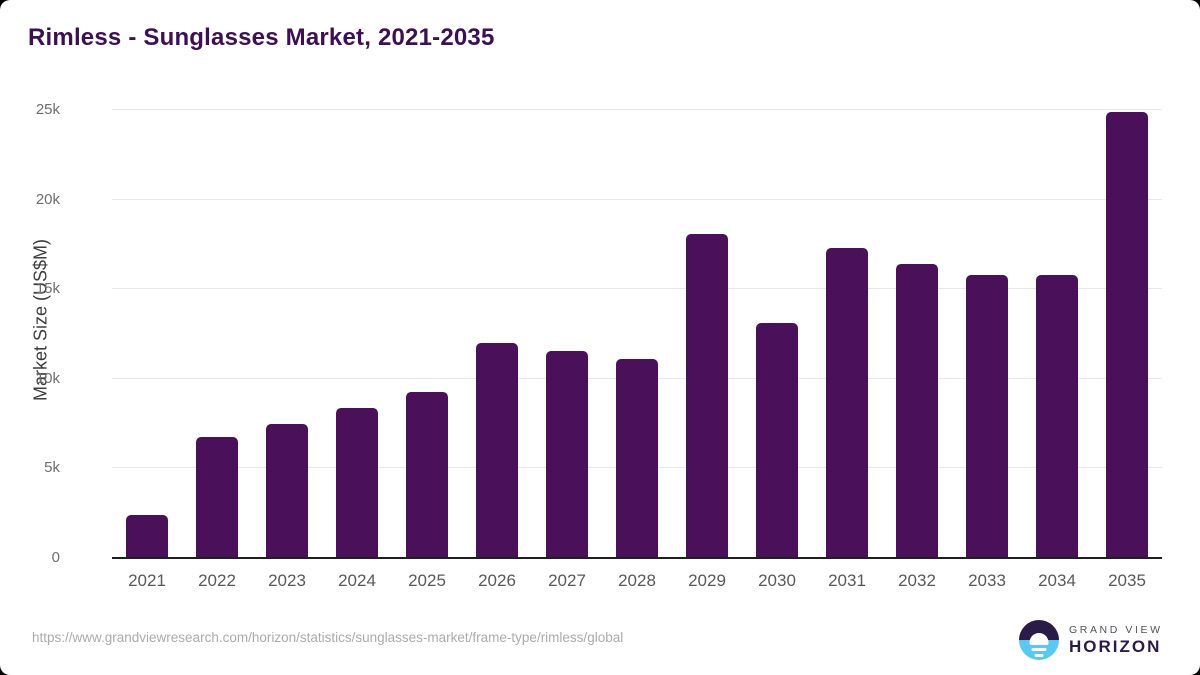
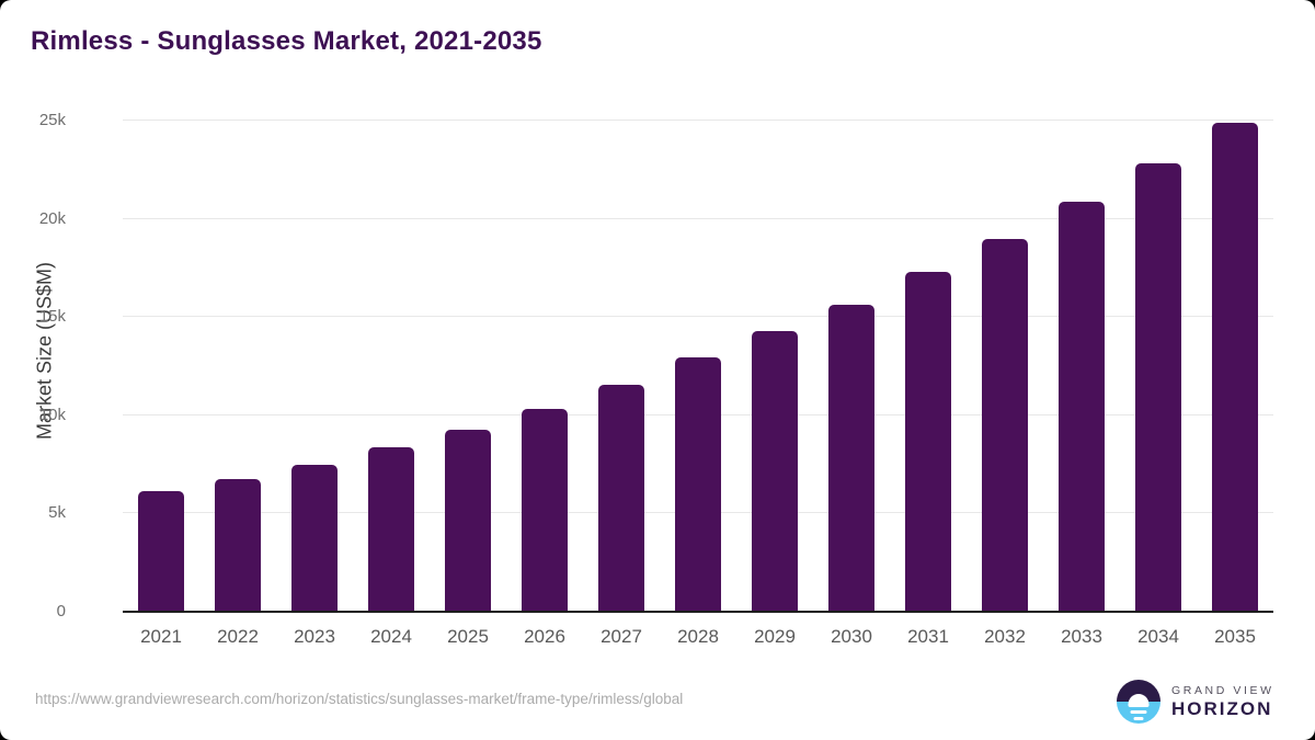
2021: 2.4k -> 6.2k
2026: 12.0k -> 10.3k
2028: 11.1k -> 13.0k
2029: 18.1k -> 14.3k
2030: 13.1k -> 15.6k
2032: 16.4k -> 19.0k
2033: 15.8k -> 20.8k
2034: 15.8k -> 22.8k
